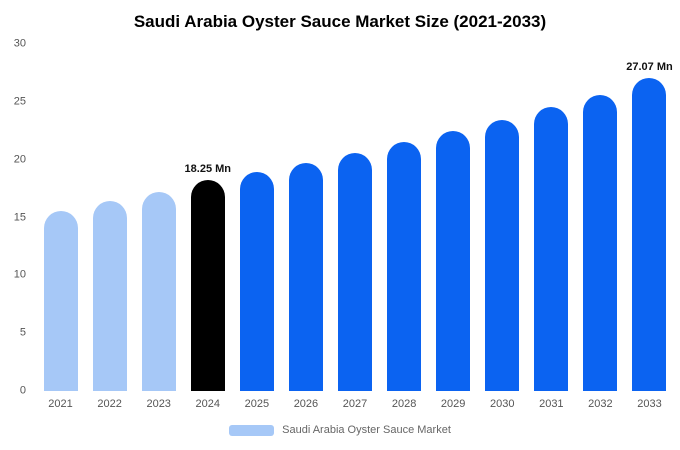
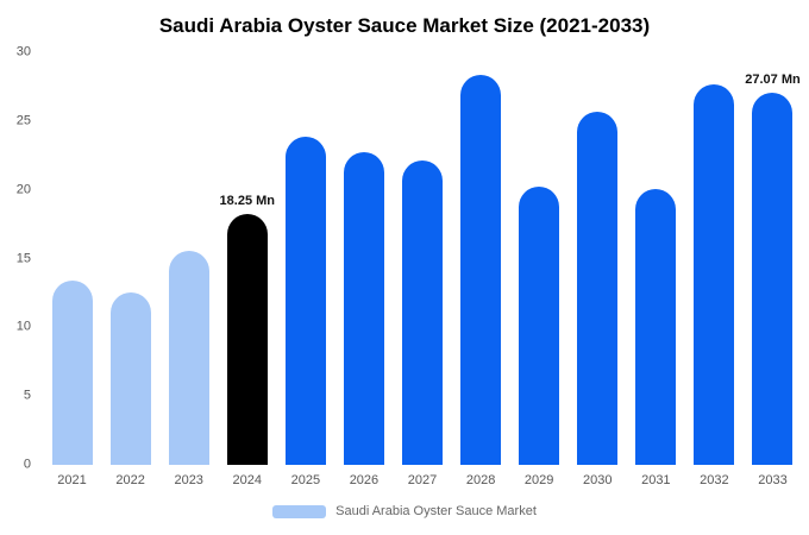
2021: 15.6 -> 13.4
2022: 16.4 -> 12.5
2023: 17.2 -> 15.6
2025: 18.9 -> 23.9
2026: 19.8 -> 22.7
2027: 20.6 -> 22.1
2028: 21.5 -> 28.4
2029: 22.5 -> 20.2
2030: 23.4 -> 25.7
2031: 24.6 -> 20.1
2032: 25.6 -> 27.7
